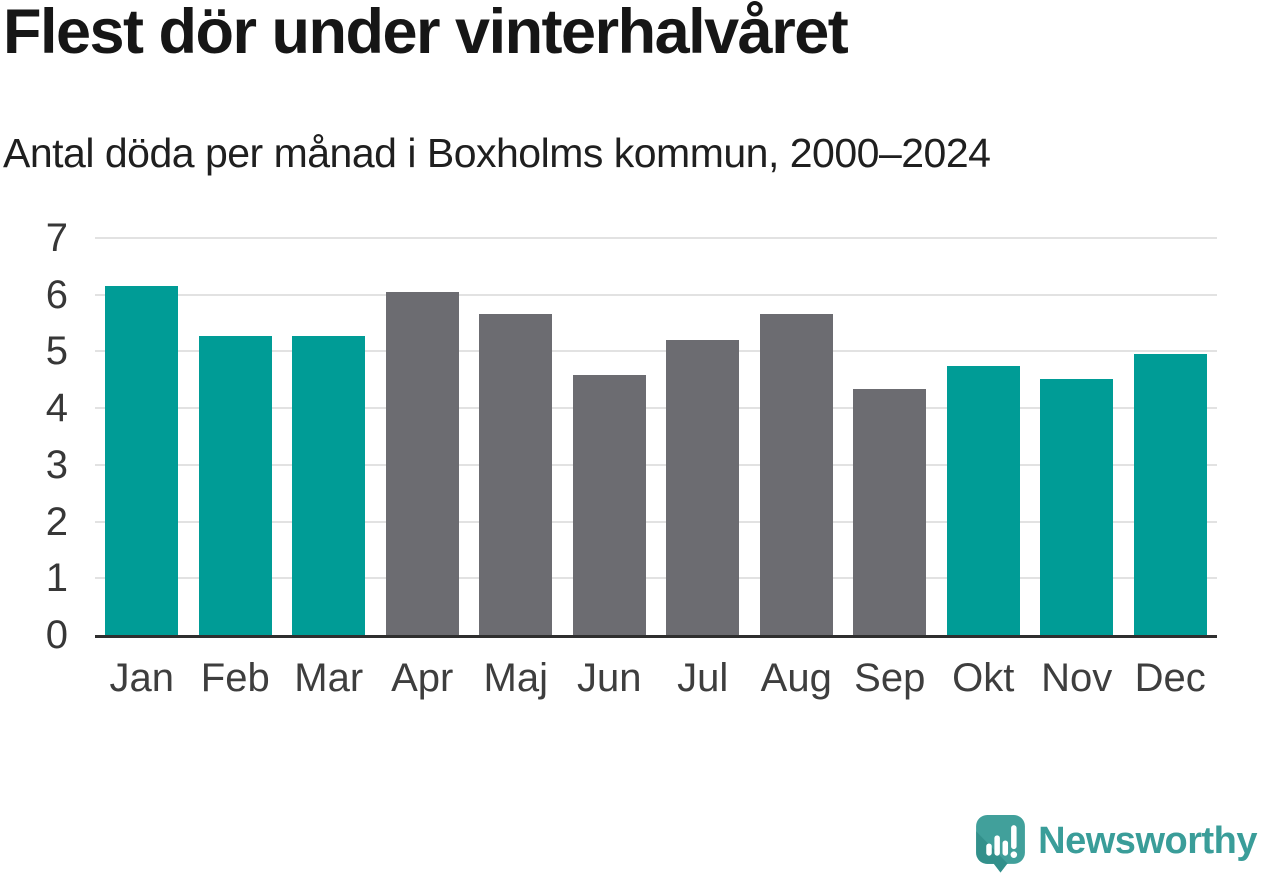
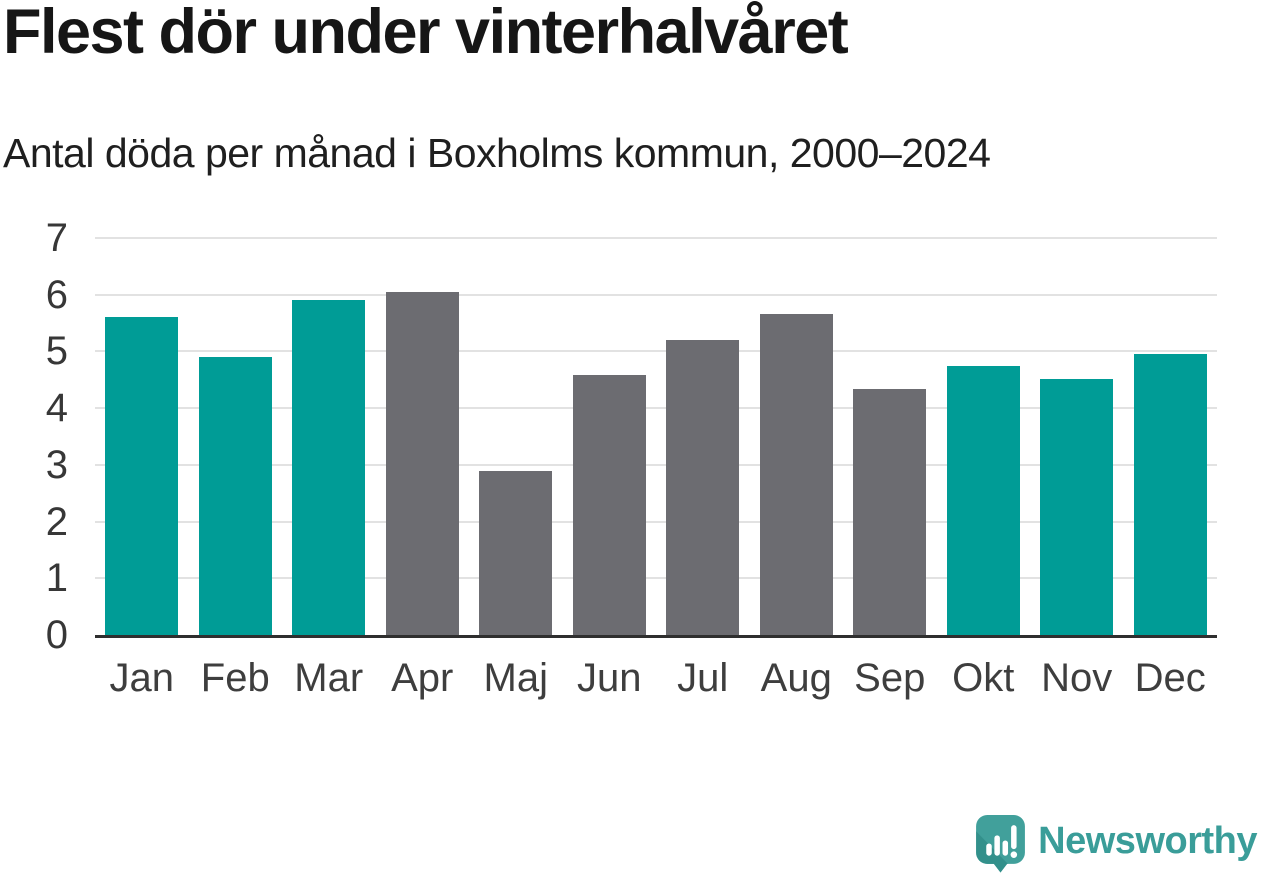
Jan: 6.2 -> 5.6
Feb: 5.3 -> 4.9
Mar: 5.3 -> 5.9
Maj: 5.7 -> 2.9
